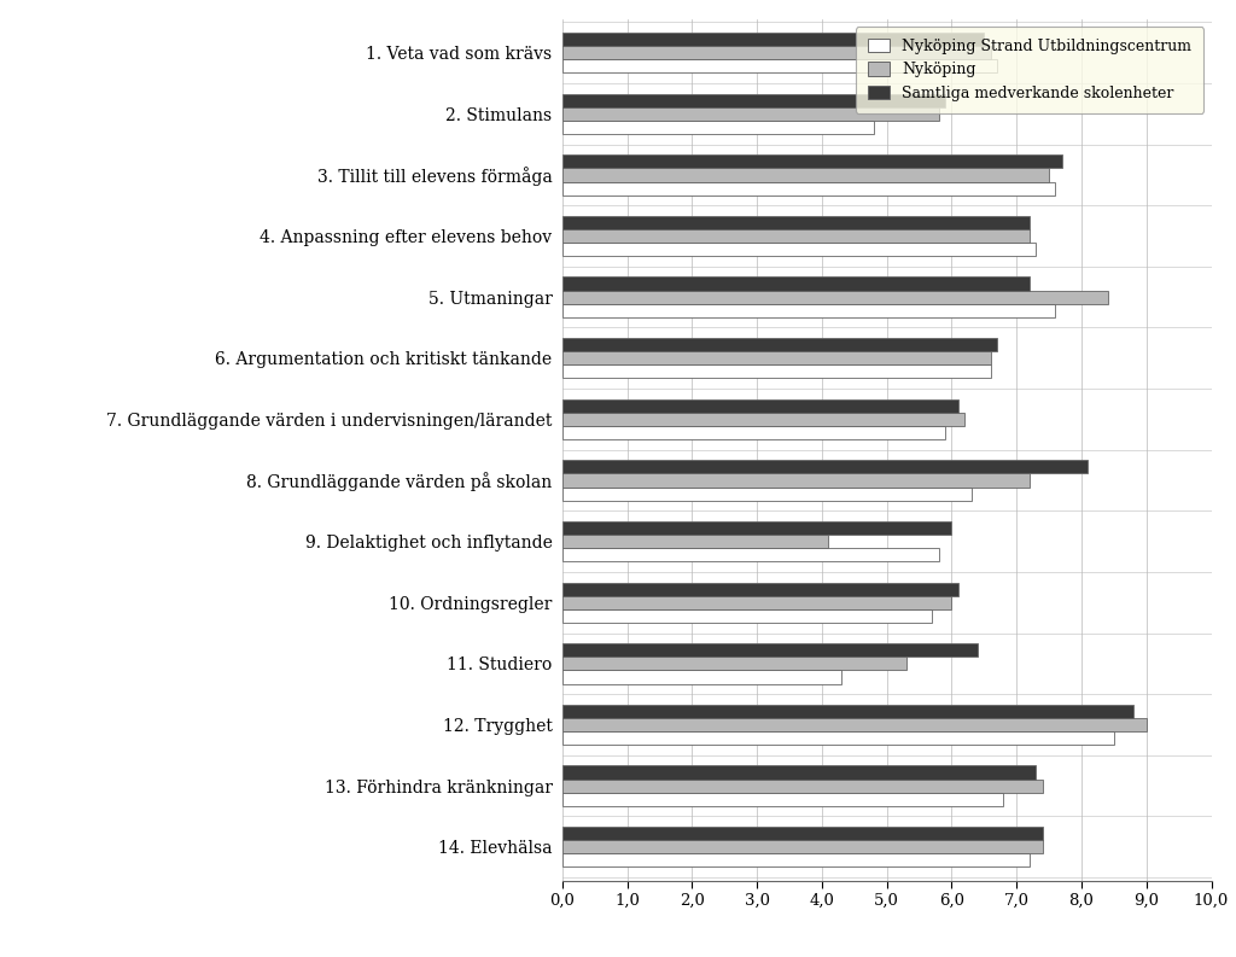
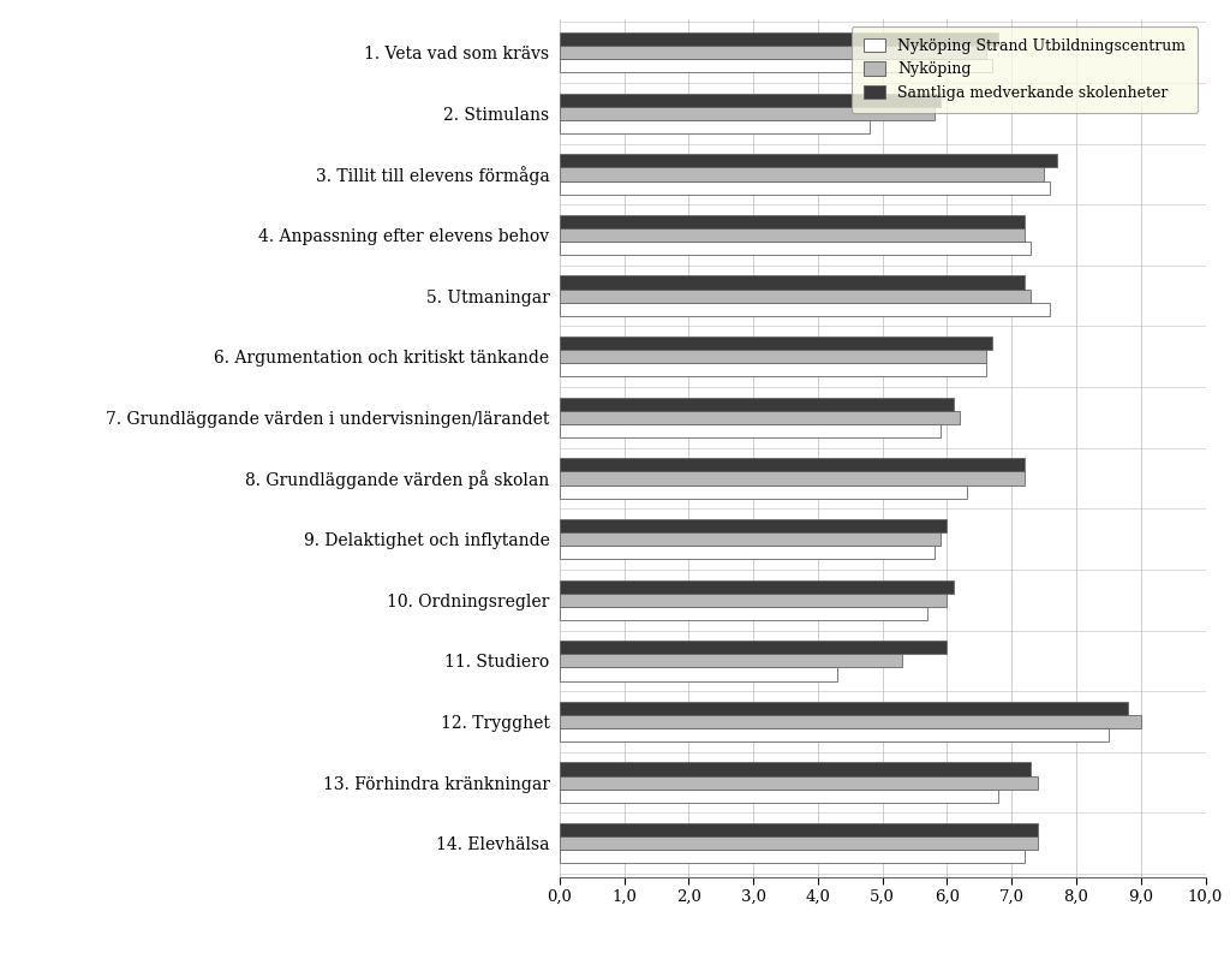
Samtliga medverkande skolenheter/1. Veta vad som krävs: 6,5 -> 6,8
Nyköping/5. Utmaningar: 8,4 -> 7,3
Samtliga medverkande skolenheter/8. Grundläggande värden på skolan: 8,1 -> 7,2
Nyköping/9. Delaktighet och inflytande: 4,1 -> 5,9
Samtliga medverkande skolenheter/11. Studiero: 6,4 -> 6,0
